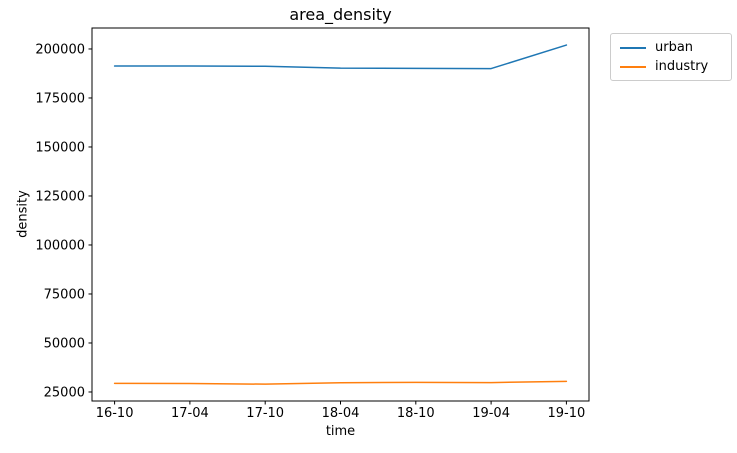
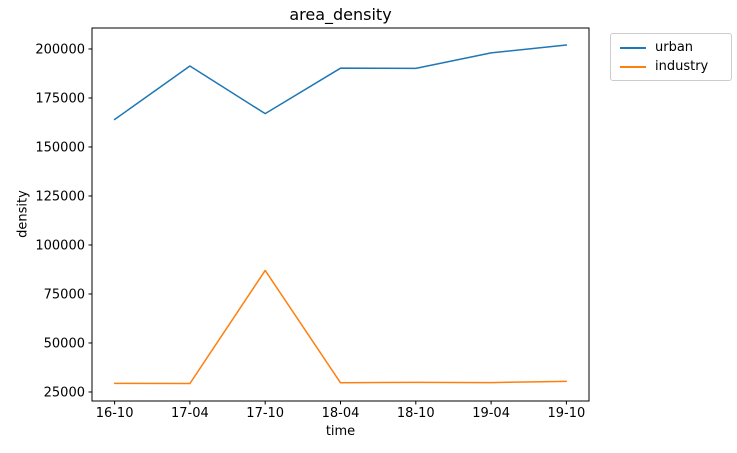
urban/16-10: 191000 -> 164000
urban/17-10: 191000 -> 167000
industry/17-10: 29000 -> 87000
urban/19-04: 190000 -> 198000
